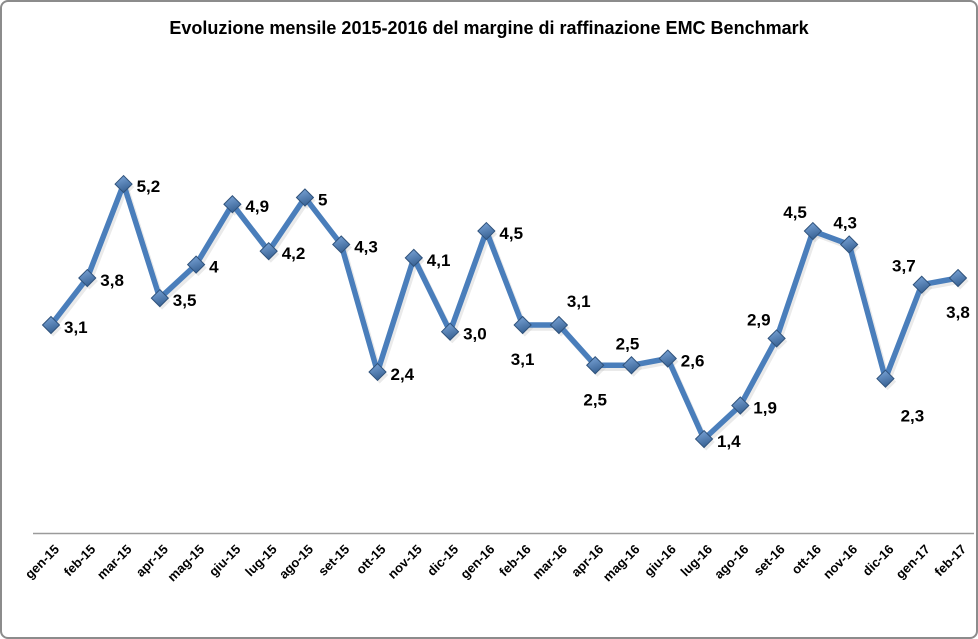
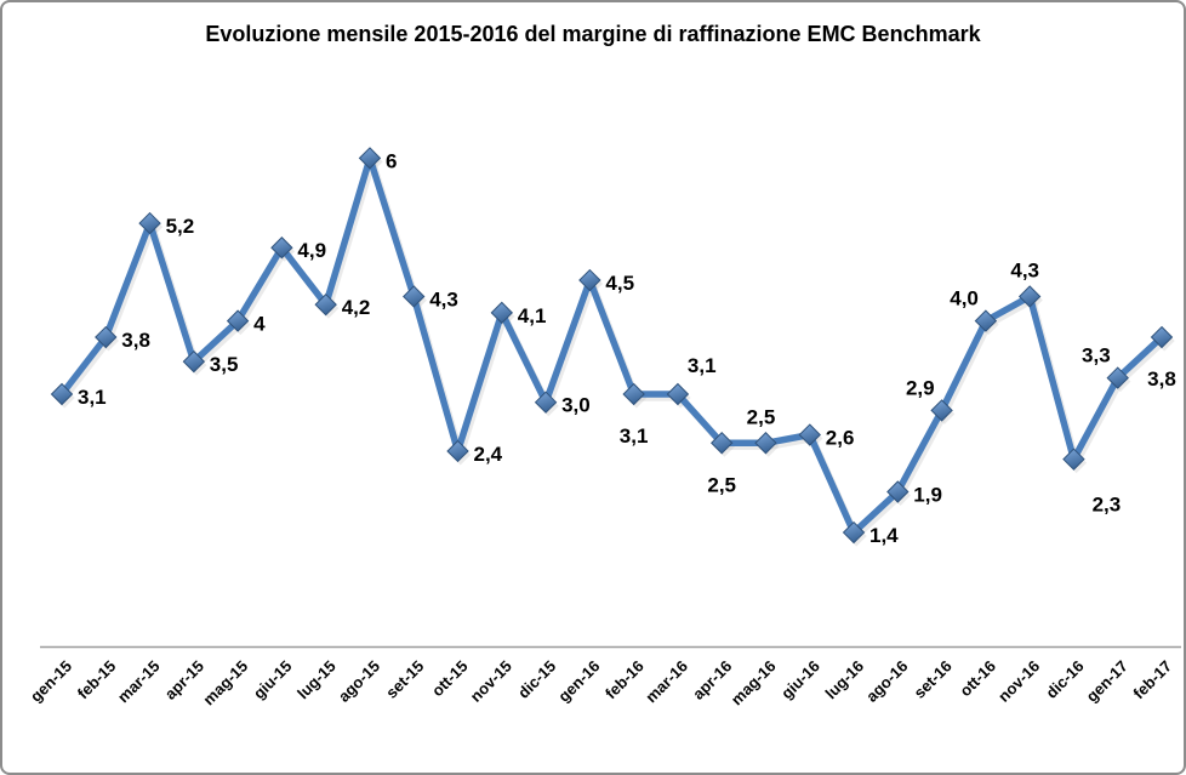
ago-15: 5 -> 6
ott-16: 4,5 -> 4,0
gen-17: 3,7 -> 3,3
